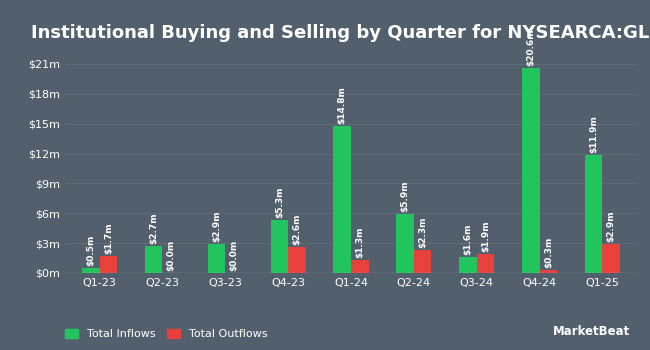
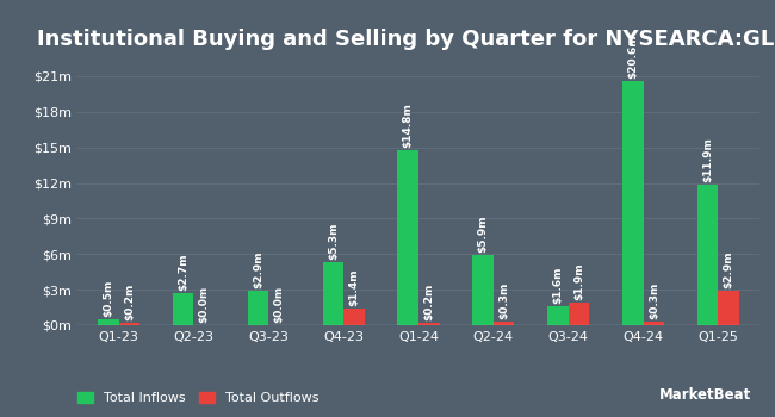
Total Outflows/Q1-23: $1.7m -> $0.2m
Total Outflows/Q4-23: $2.6m -> $1.4m
Total Outflows/Q1-24: $1.3m -> $0.2m
Total Outflows/Q2-24: $2.3m -> $0.3m
